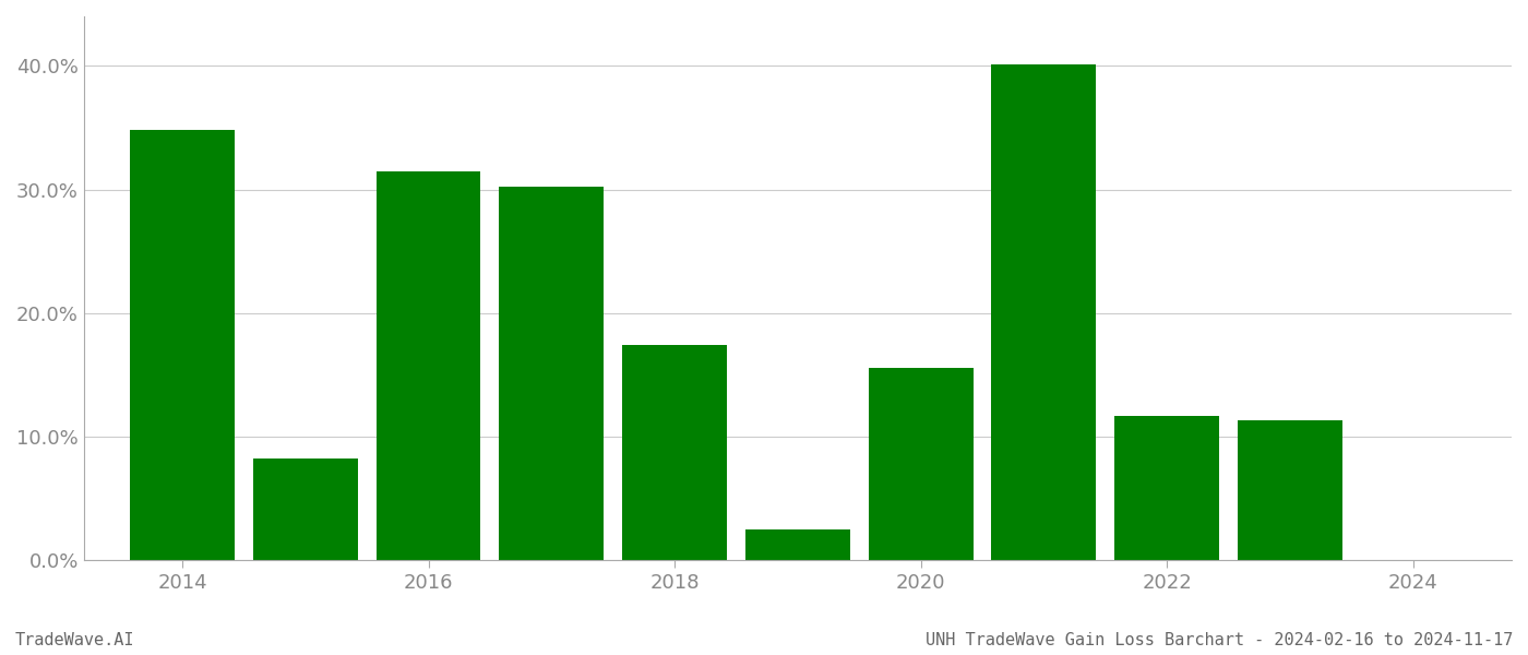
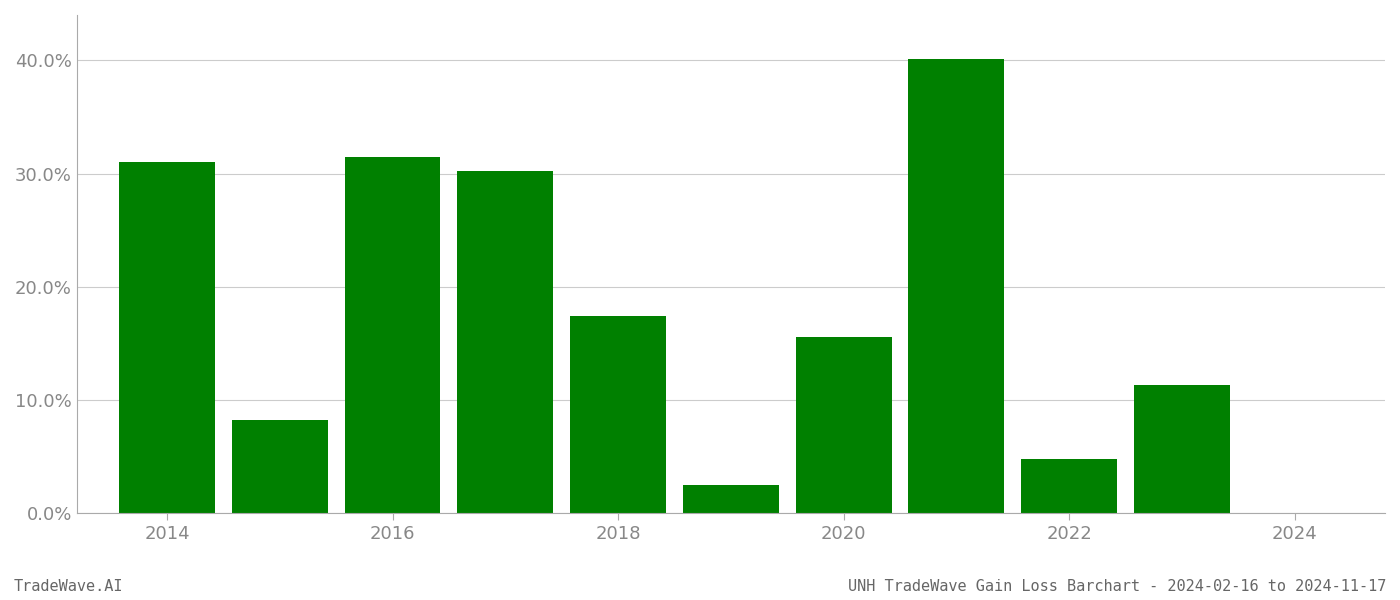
2014: 34.8% -> 31.0%
2022: 11.7% -> 4.8%
